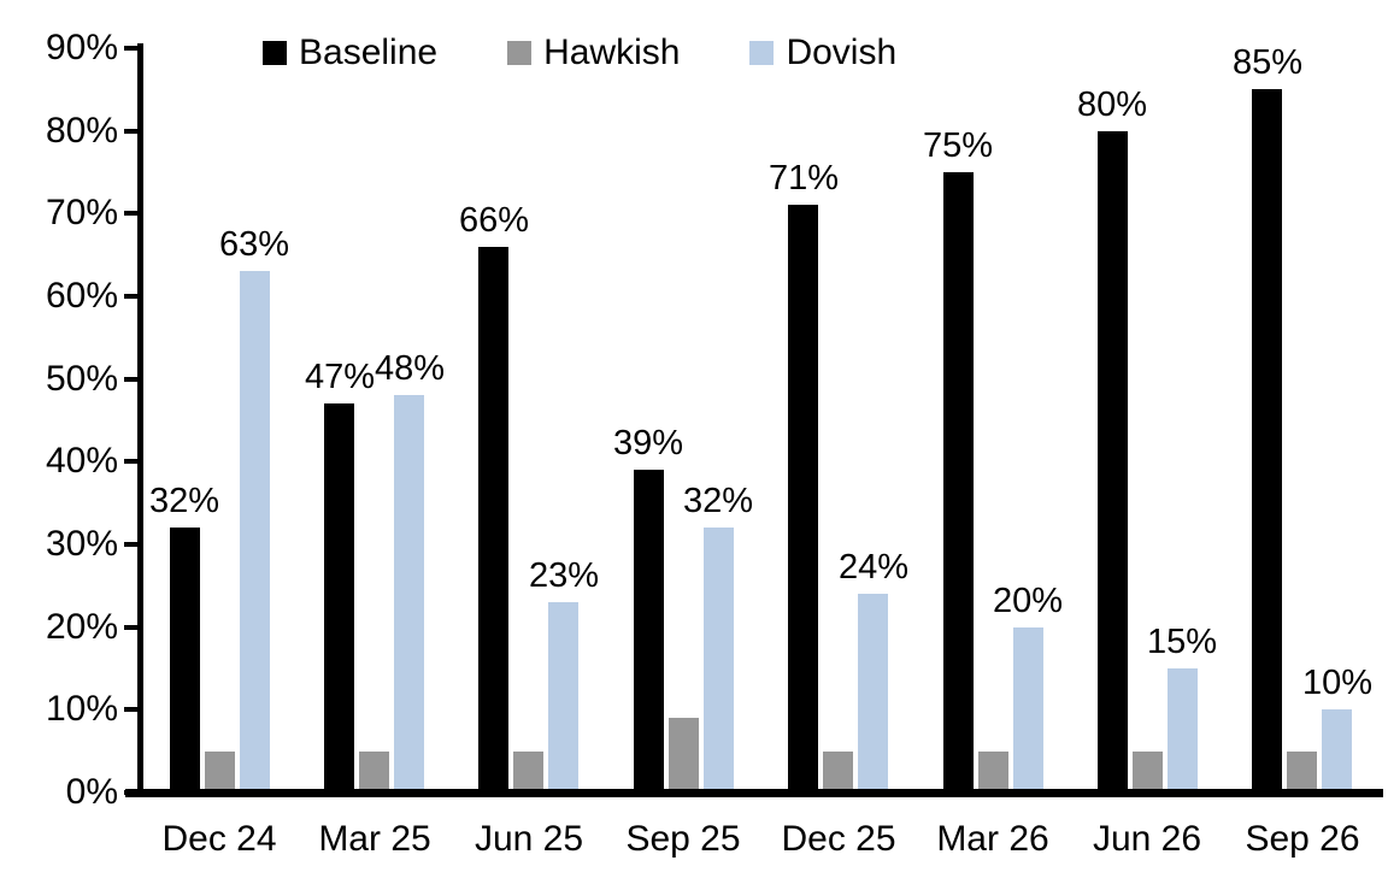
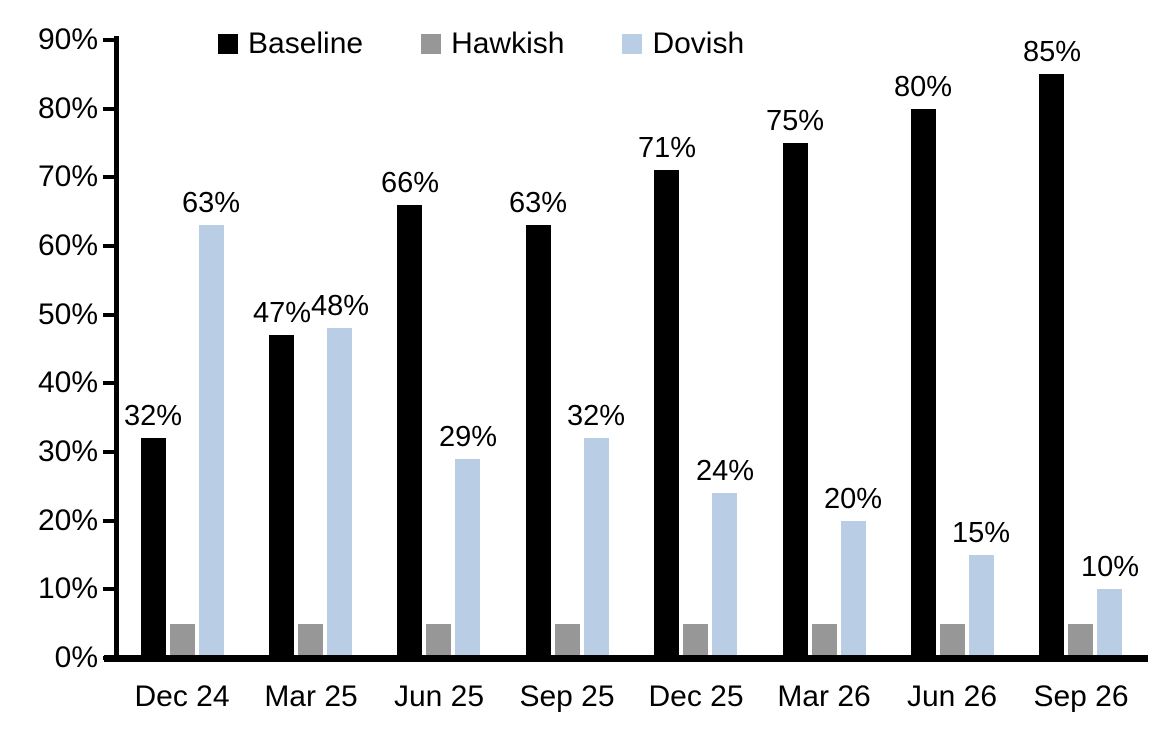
Dovish/Jun 25: 23% -> 29%
Baseline/Sep 25: 39% -> 63%
Hawkish/Sep 25: 9% -> 5%
